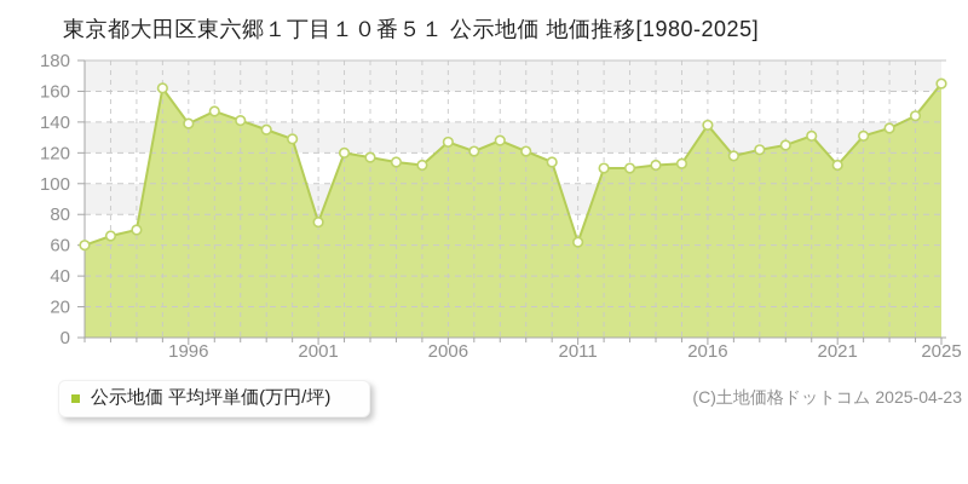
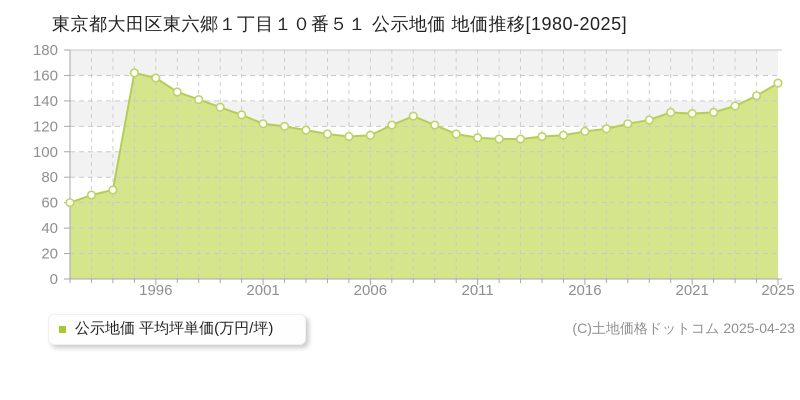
1996: 139 -> 158
2001: 75 -> 122
2006: 127 -> 113
2011: 62 -> 111
2016: 138 -> 116
2021: 112 -> 130
2025: 165 -> 154
